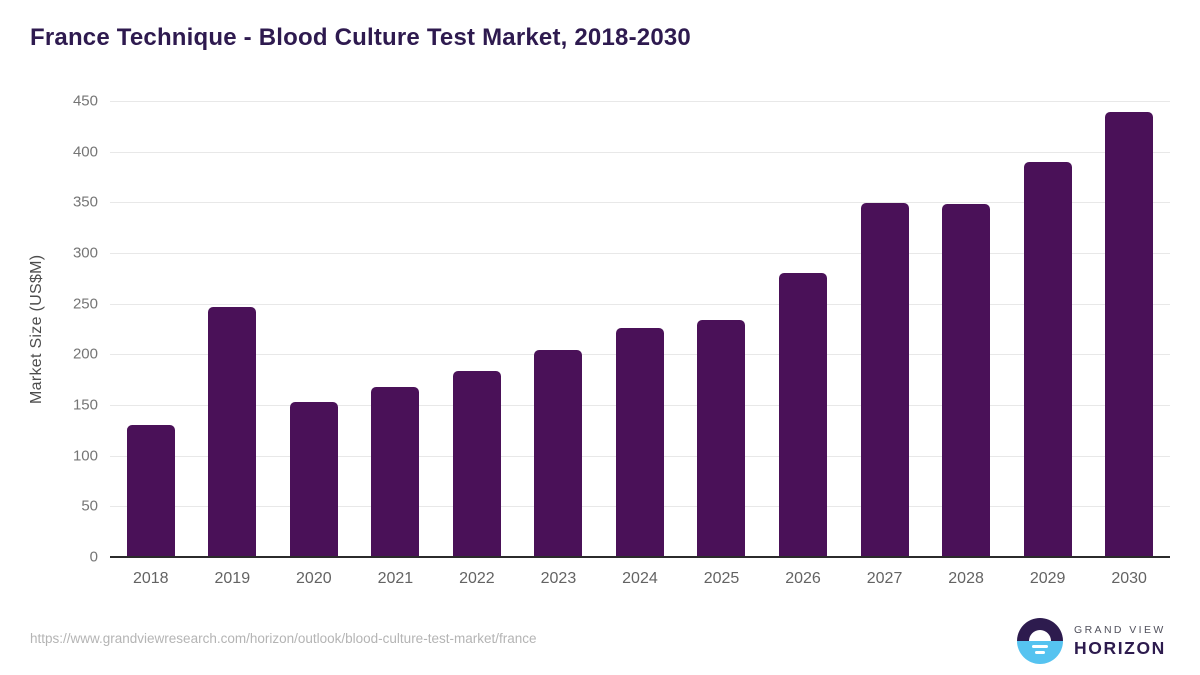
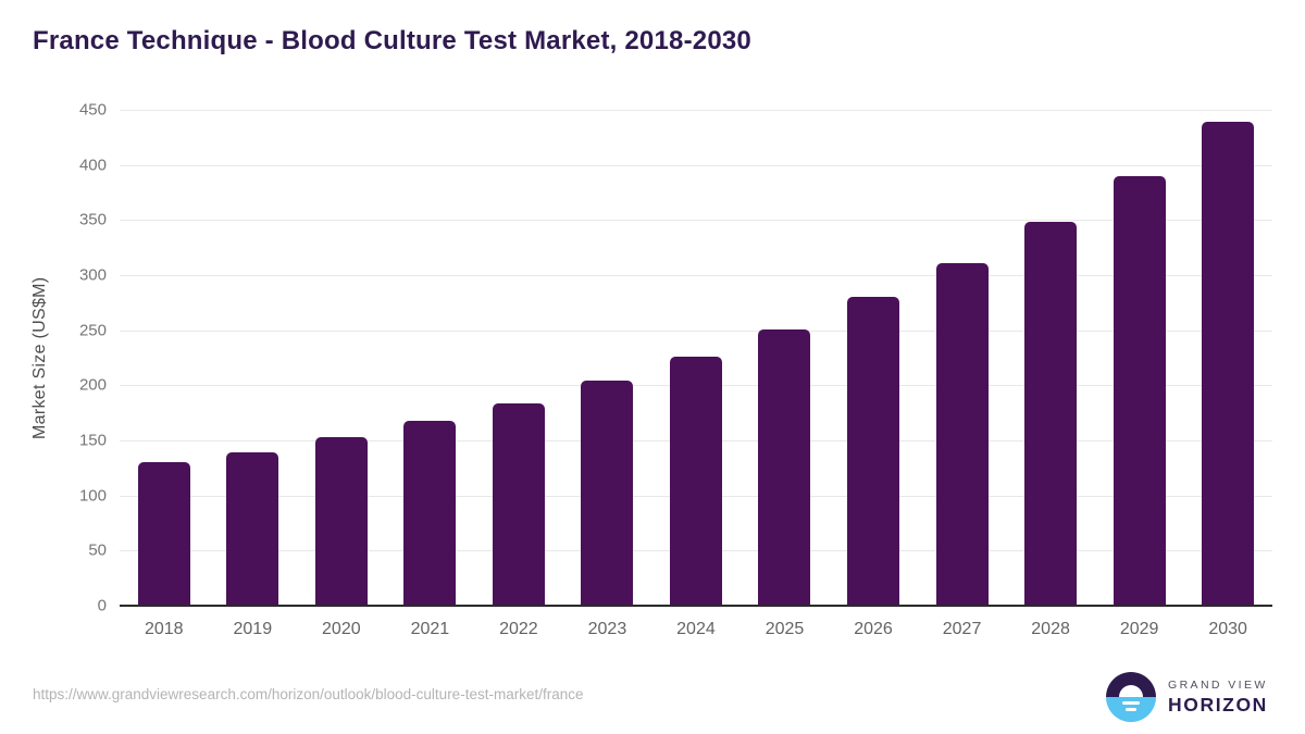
2019: 247 -> 139
2025: 234 -> 251
2027: 349 -> 311
